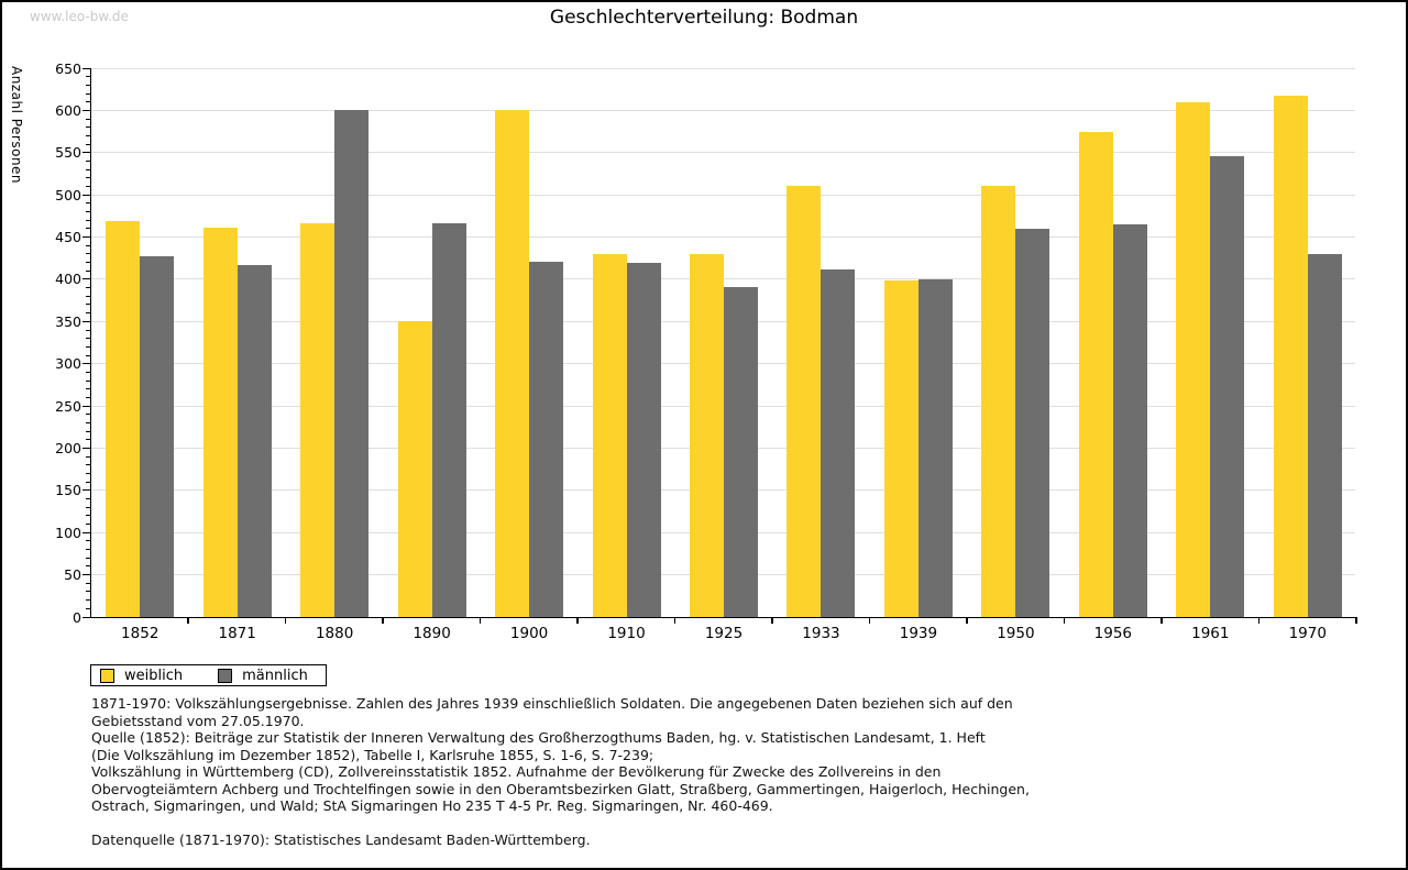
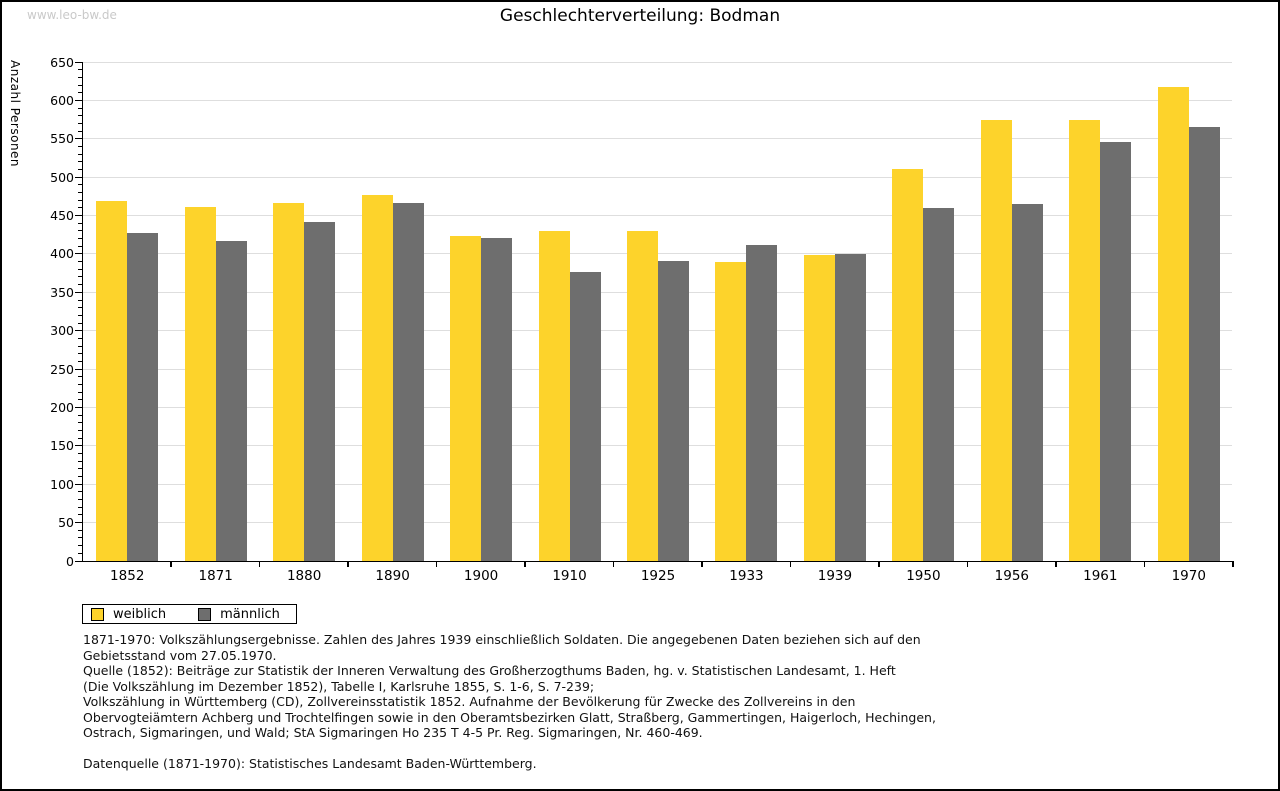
männlich/1880: 600 -> 440
weiblich/1890: 350 -> 480
weiblich/1900: 600 -> 420
männlich/1910: 420 -> 380
weiblich/1933: 510 -> 390
weiblich/1961: 610 -> 570
männlich/1970: 430 -> 560
